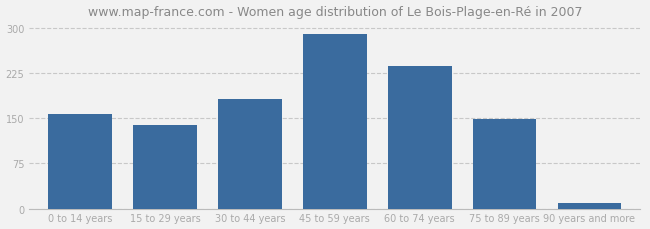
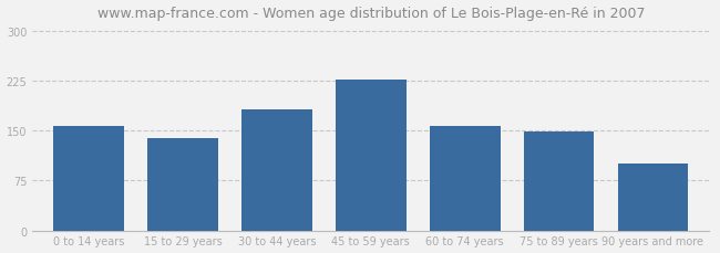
45 to 59 years: 290 -> 226
60 to 74 years: 236 -> 156
90 years and more: 10 -> 100
